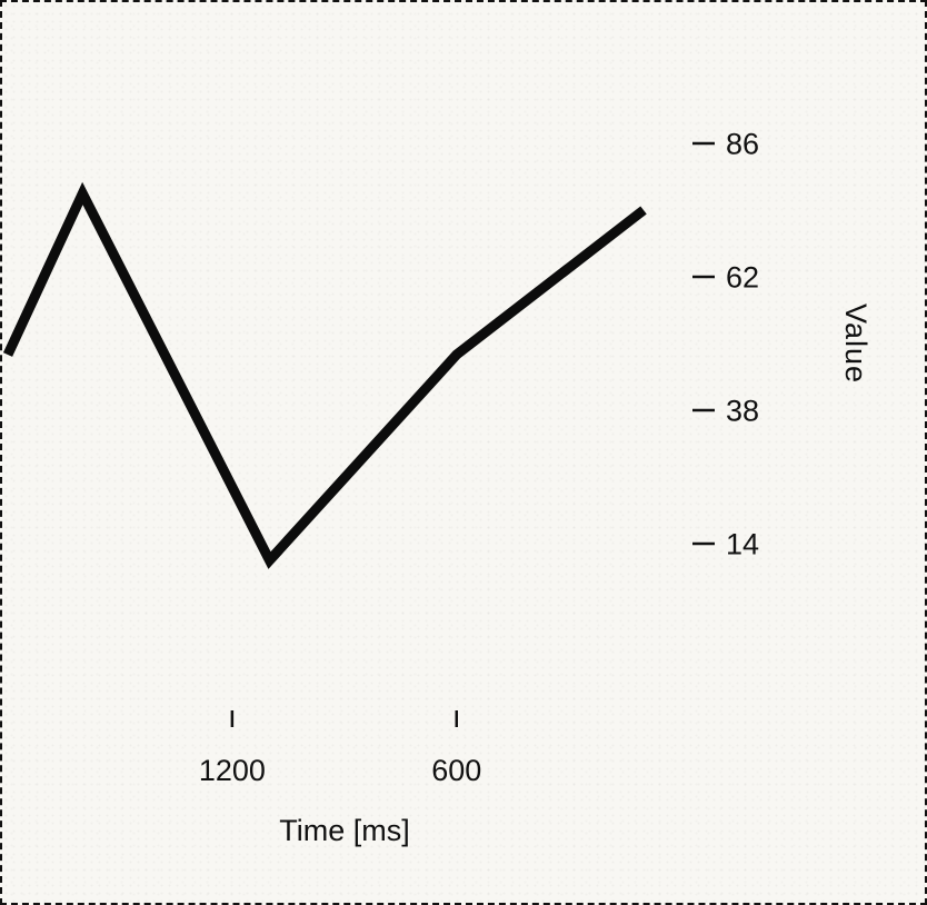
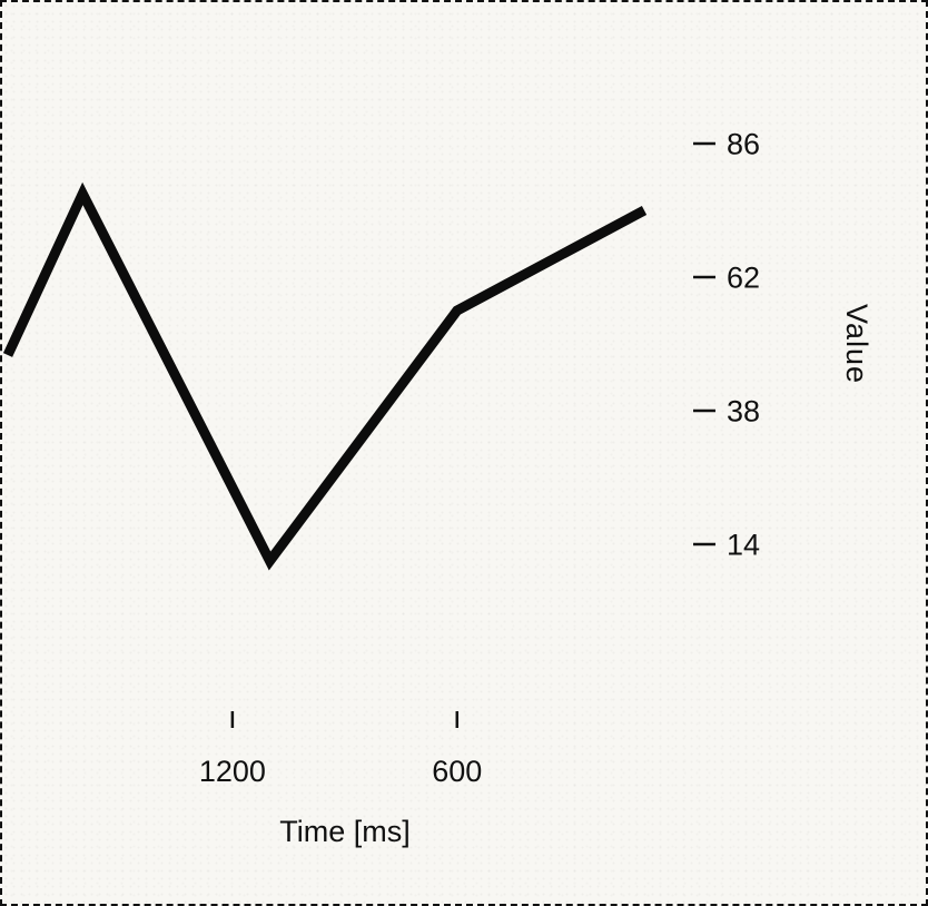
600: 48 -> 56
